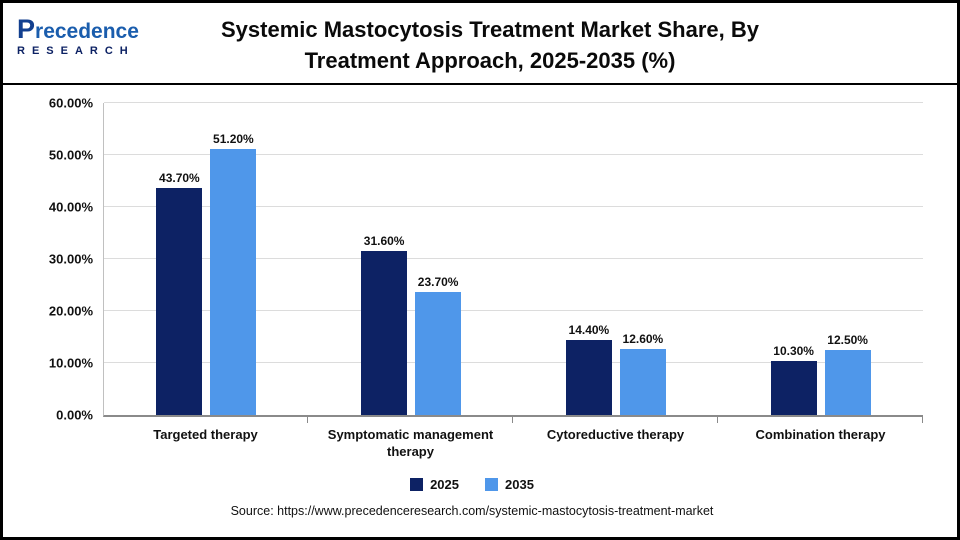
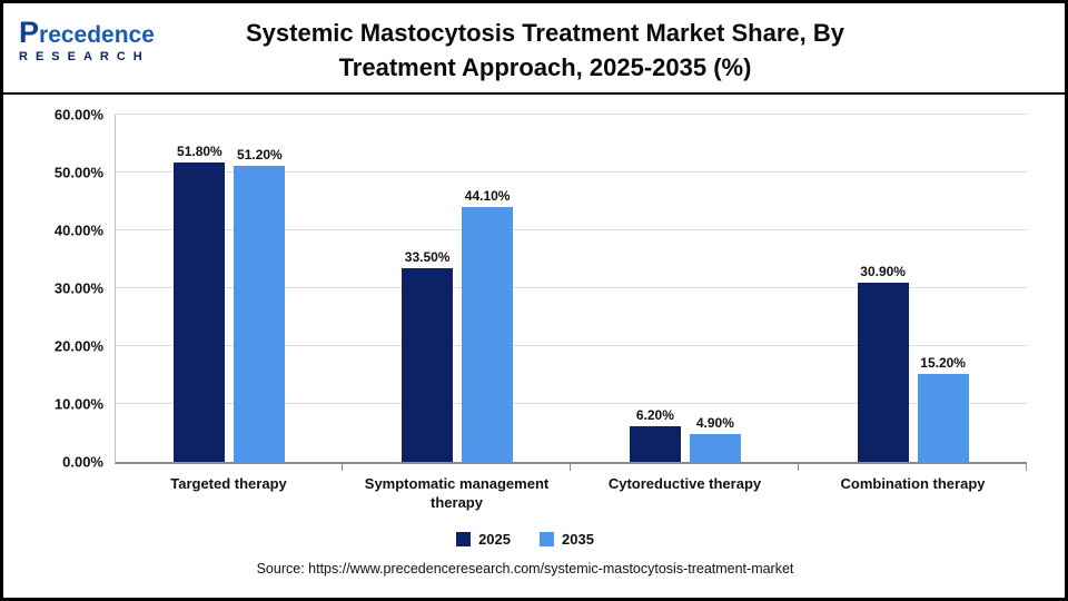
2025/Targeted therapy: 43.70% -> 51.80%
2025/Symptomatic management therapy: 31.60% -> 33.50%
2035/Symptomatic management therapy: 23.70% -> 44.10%
2025/Cytoreductive therapy: 14.40% -> 6.20%
2035/Cytoreductive therapy: 12.60% -> 4.90%
2025/Combination therapy: 10.30% -> 30.90%
2035/Combination therapy: 12.50% -> 15.20%
